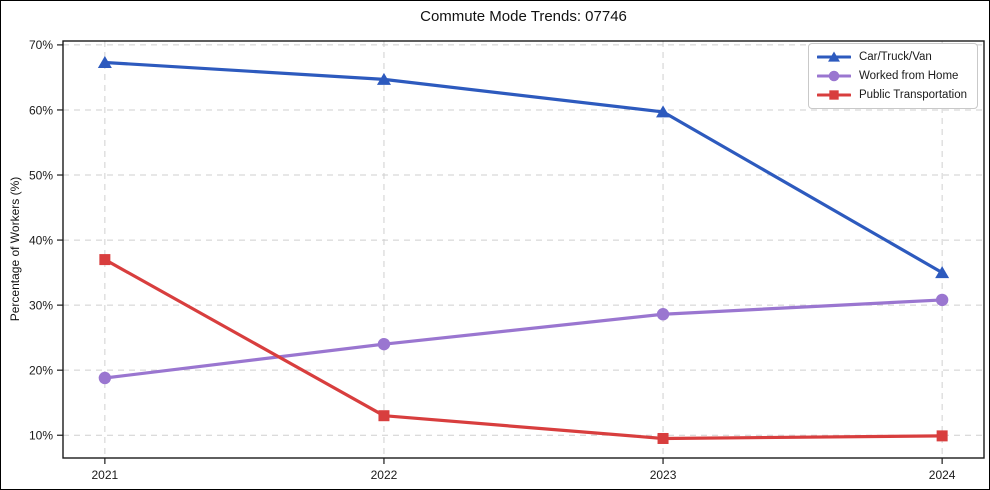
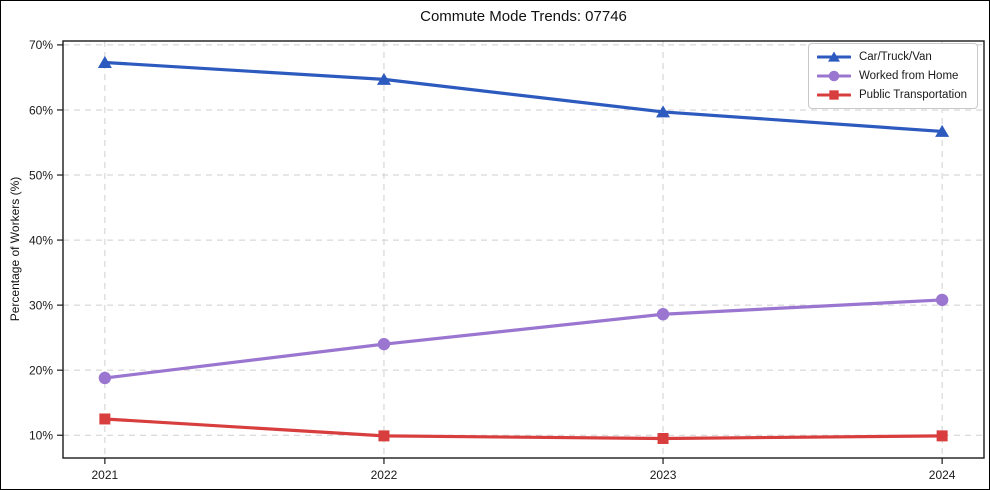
Public Transportation/2021: 37% -> 12%
Public Transportation/2022: 13% -> 10%
Car/Truck/Van/2024: 35% -> 57%
